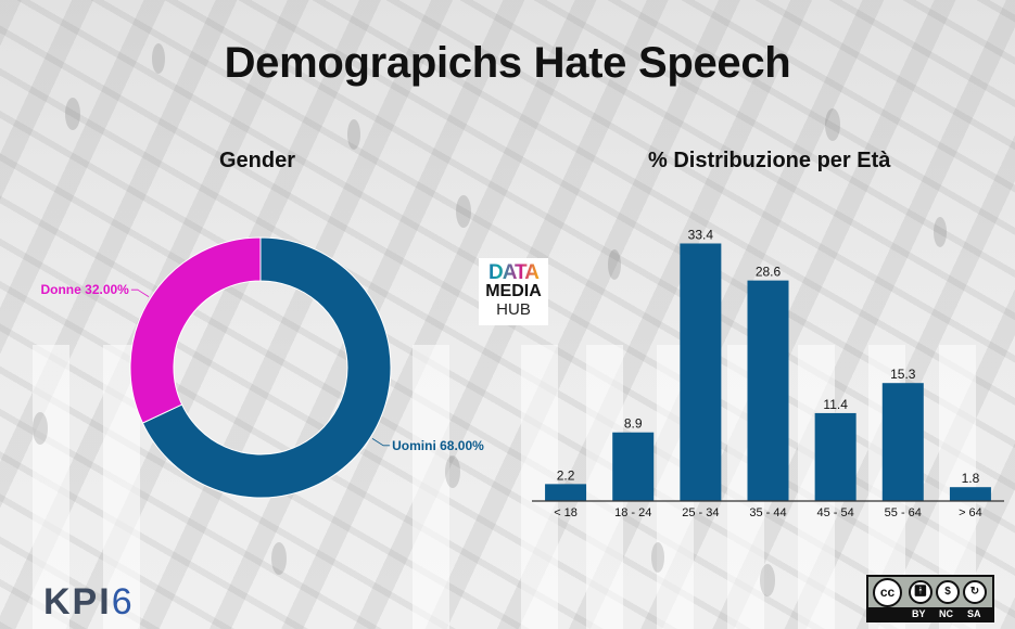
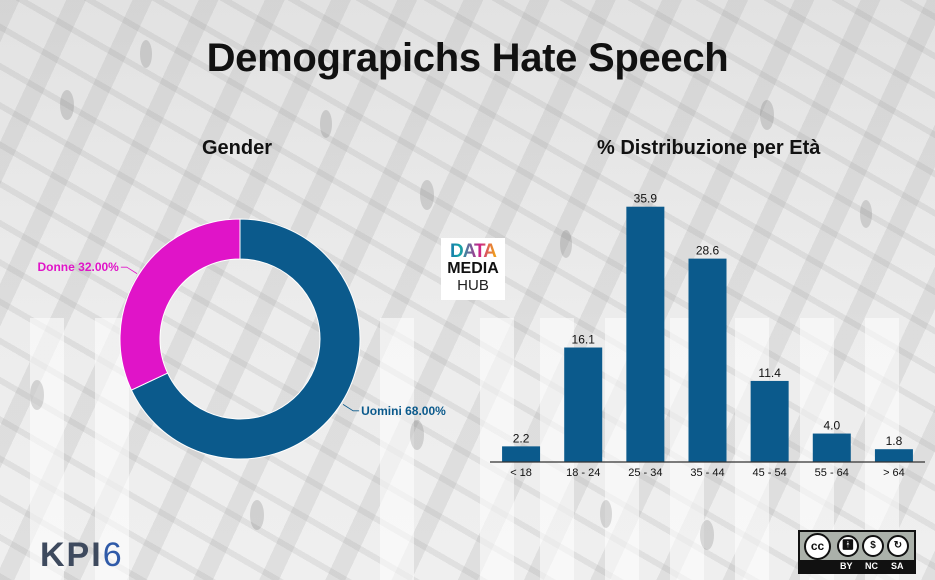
% Distribuzione per Età/18 - 24: 8.9 -> 16.1
% Distribuzione per Età/25 - 34: 33.4 -> 35.9
% Distribuzione per Età/55 - 64: 15.3 -> 4.0
